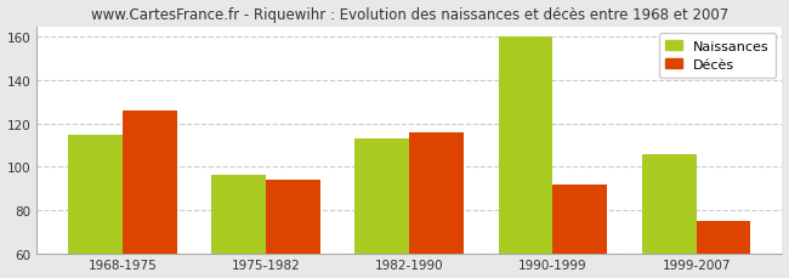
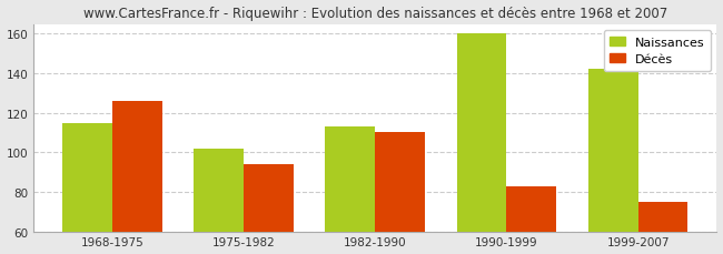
Naissances/1975-1982: 96 -> 102
Décès/1982-1990: 116 -> 110
Décès/1990-1999: 92 -> 83
Naissances/1999-2007: 106 -> 142
